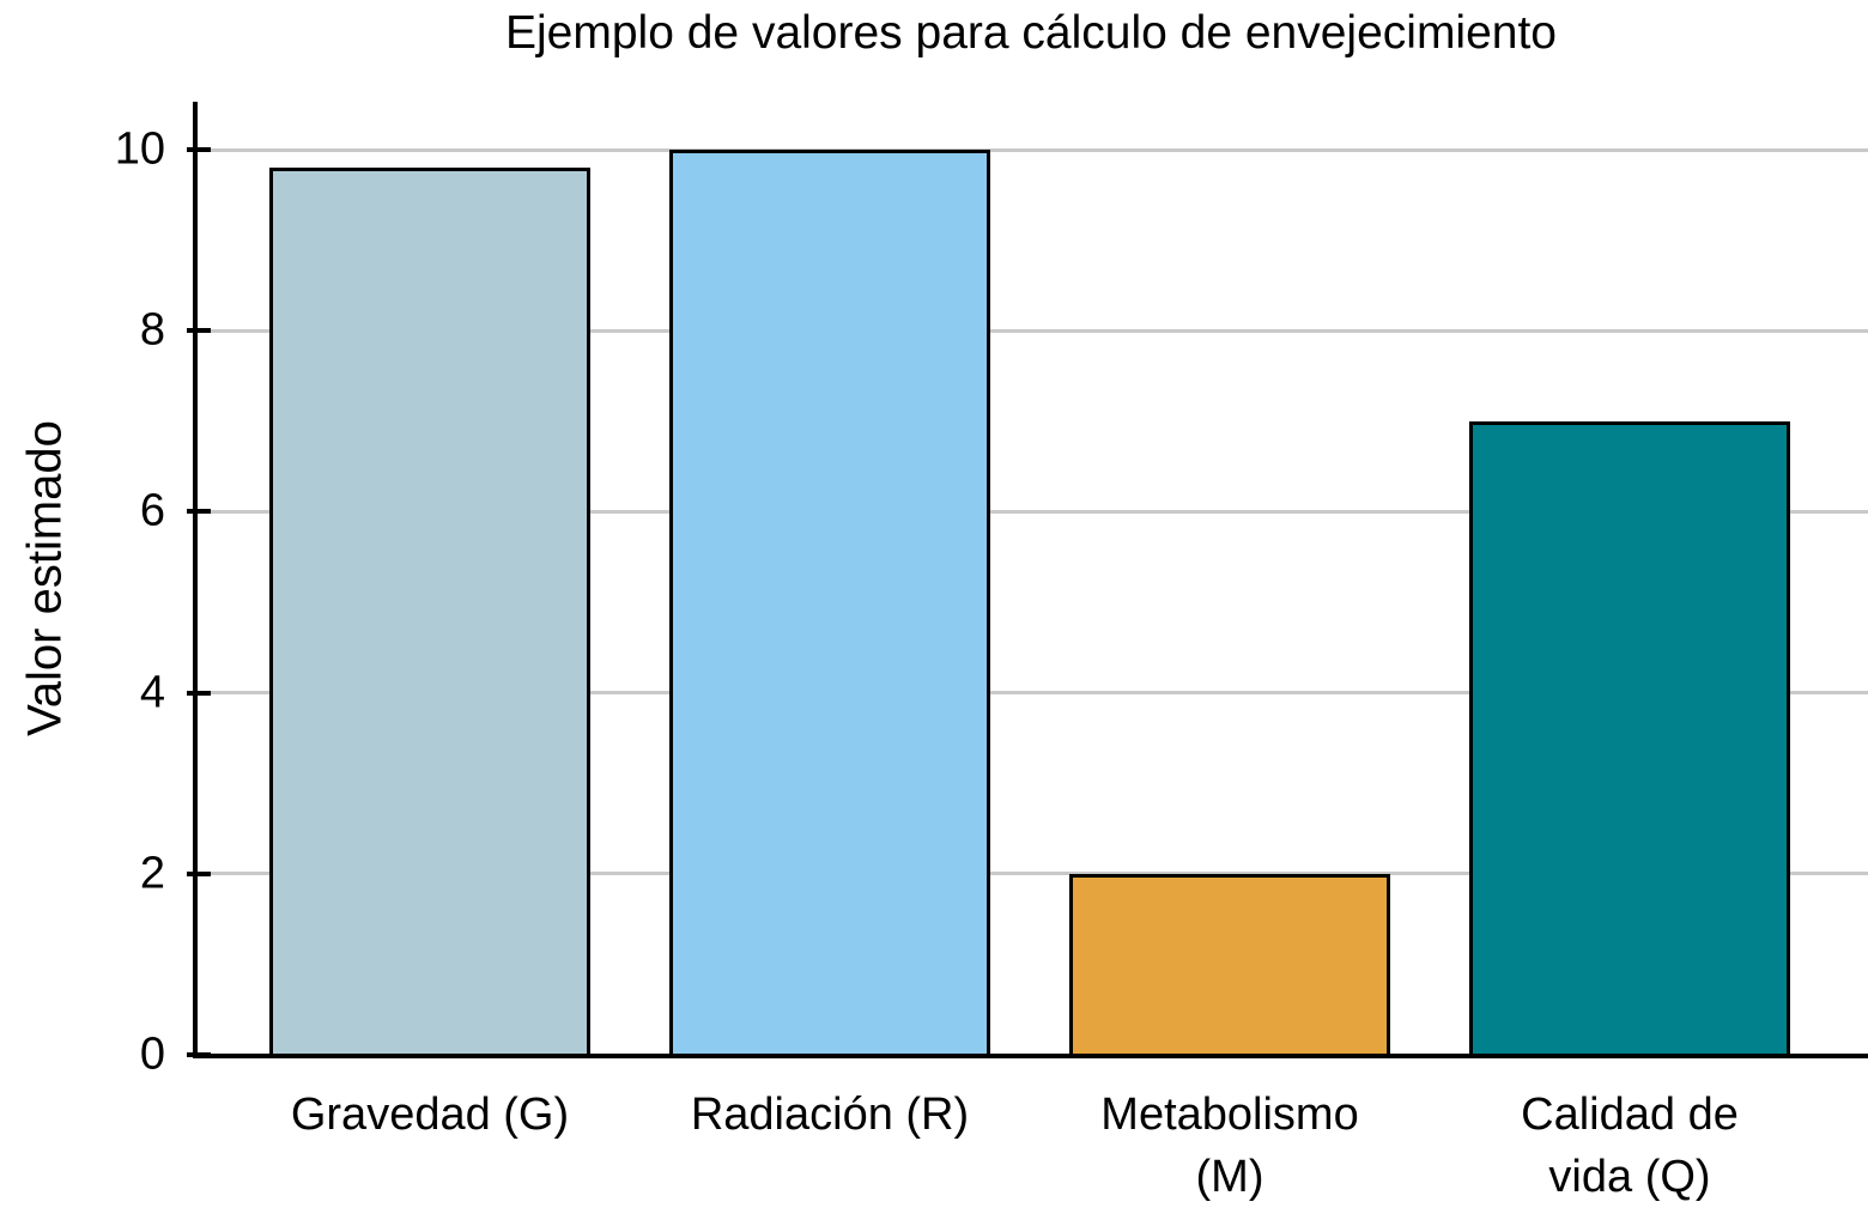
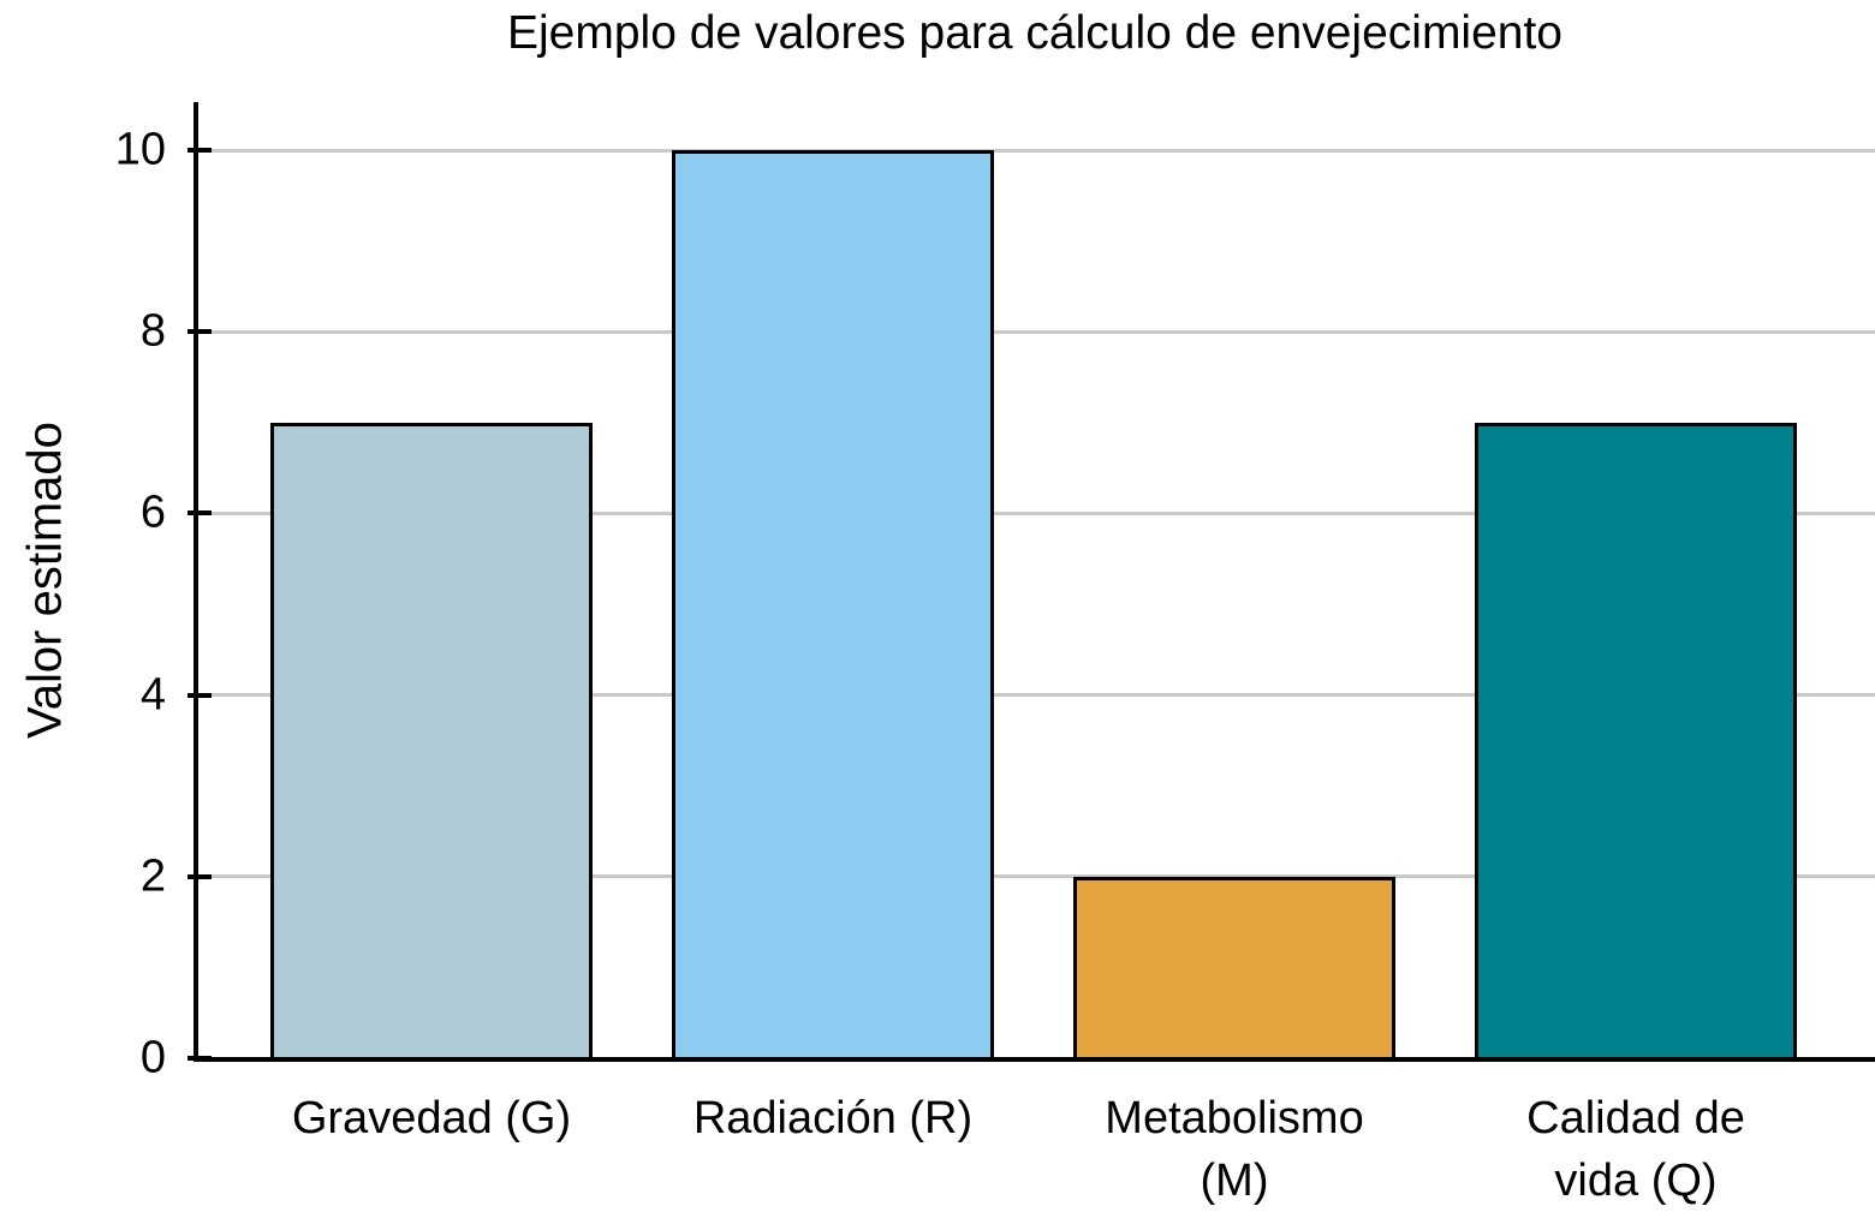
Gravedad (G): 9.8 -> 7.0
